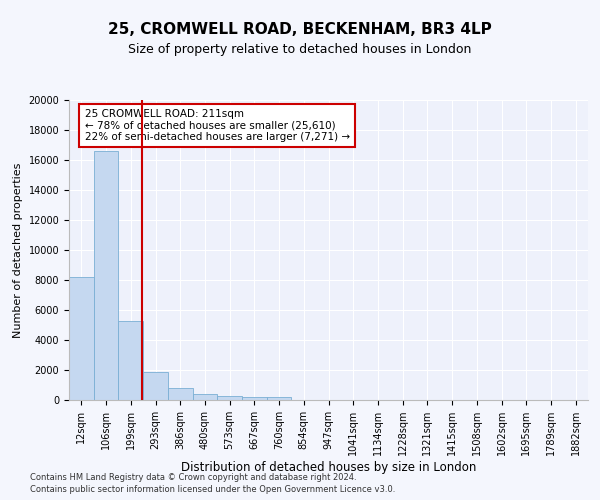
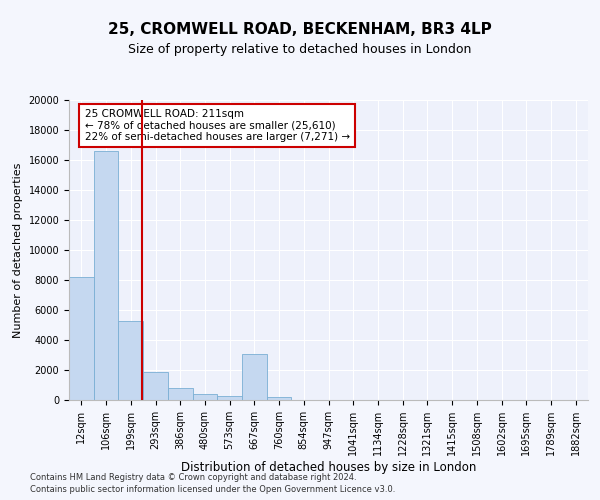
667sqm: 200 -> 3100
